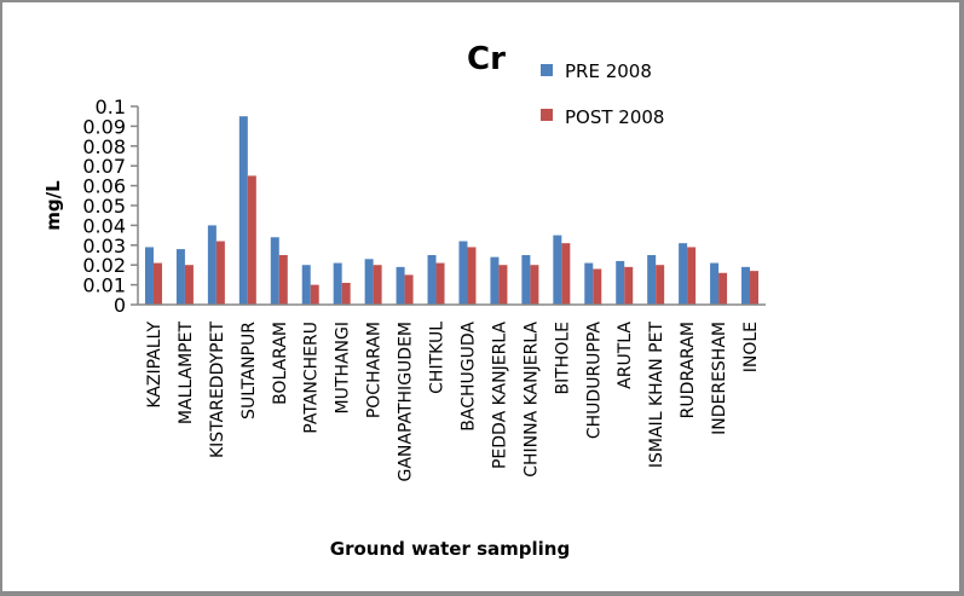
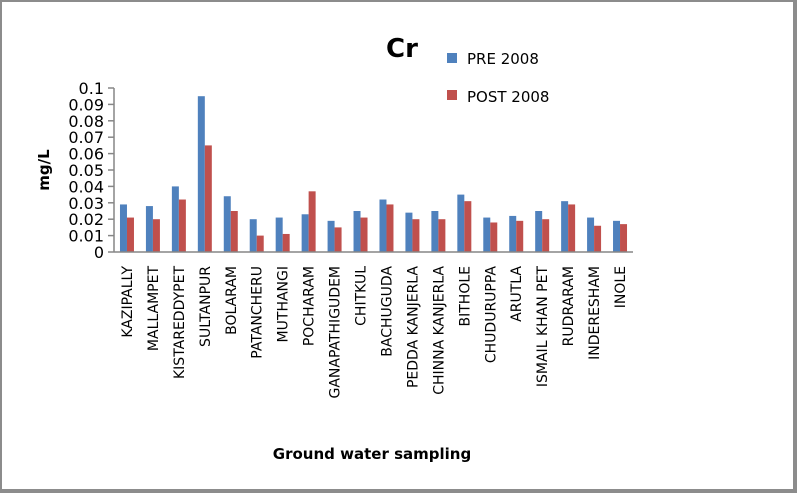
POST 2008/POCHARAM: 0.020 -> 0.037
